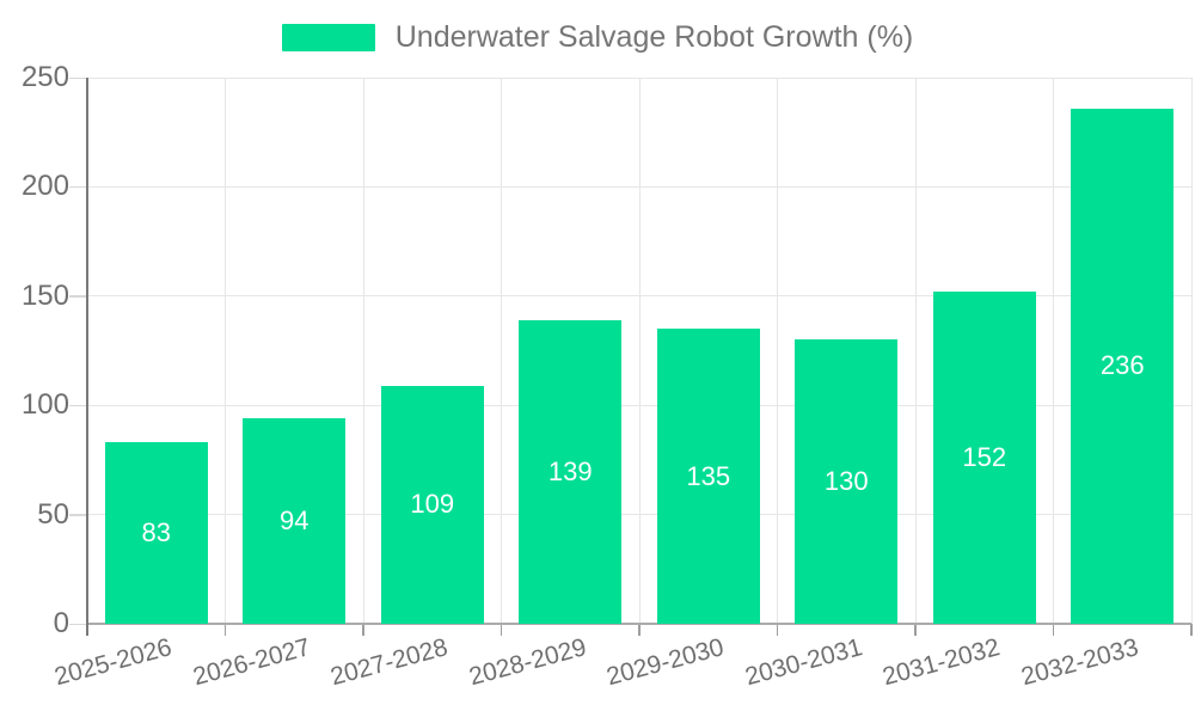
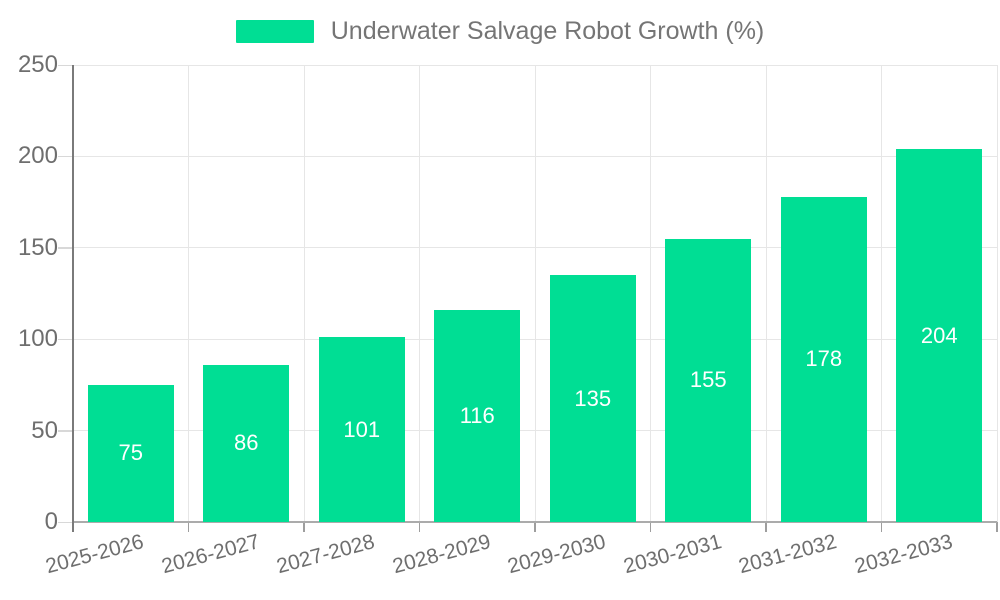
2025-2026: 83 -> 75
2026-2027: 94 -> 86
2027-2028: 109 -> 101
2028-2029: 139 -> 116
2030-2031: 130 -> 155
2031-2032: 152 -> 178
2032-2033: 236 -> 204
